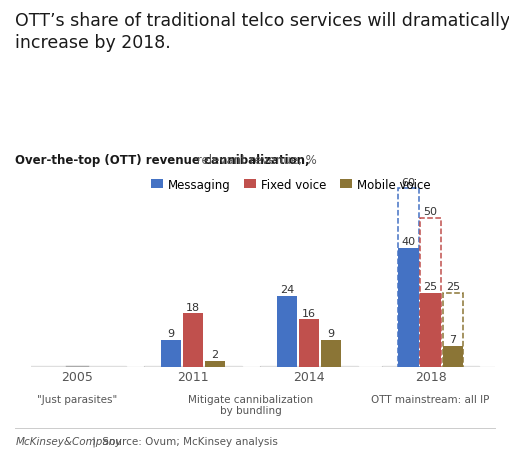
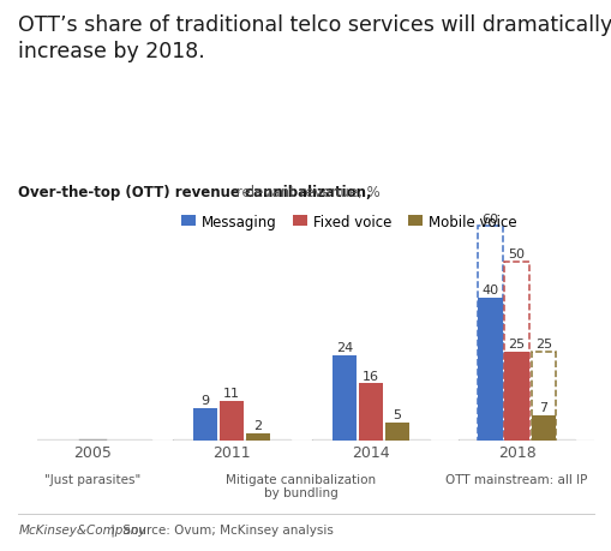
Fixed voice/2011: 18 -> 11
Mobile voice/2014: 9 -> 5
